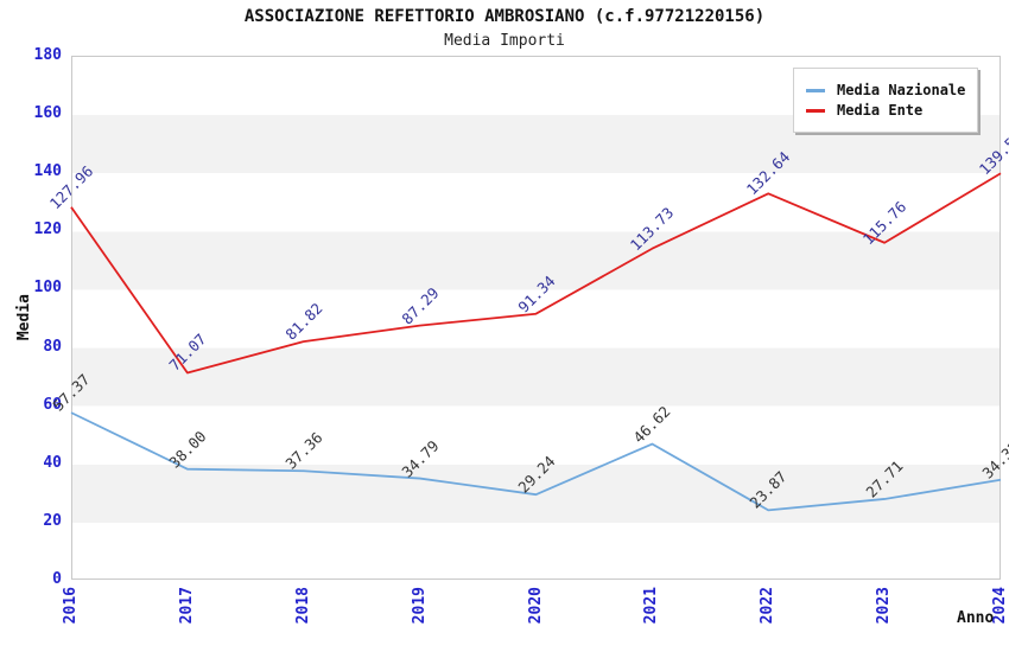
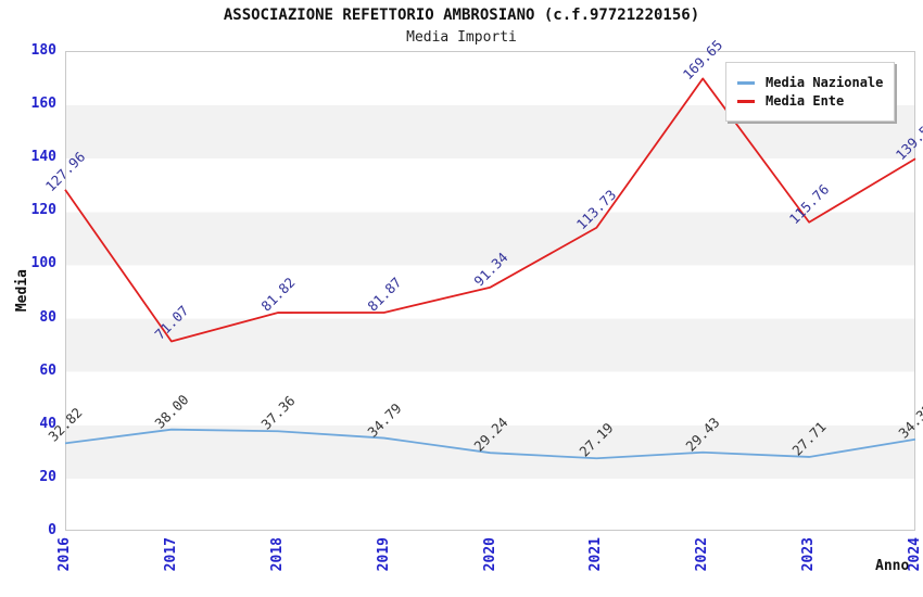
Media Nazionale/2016: 57.37 -> 32.82
Media Ente/2019: 87.29 -> 81.87
Media Nazionale/2021: 46.62 -> 27.19
Media Nazionale/2022: 23.87 -> 29.43
Media Ente/2022: 132.64 -> 169.65
